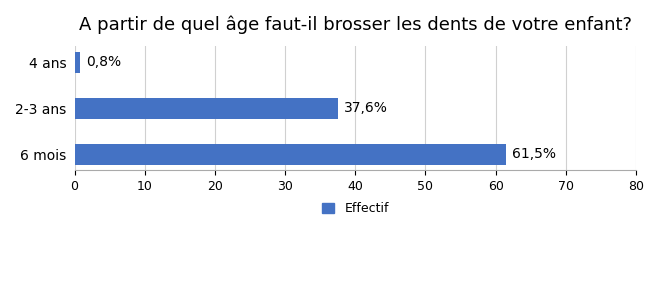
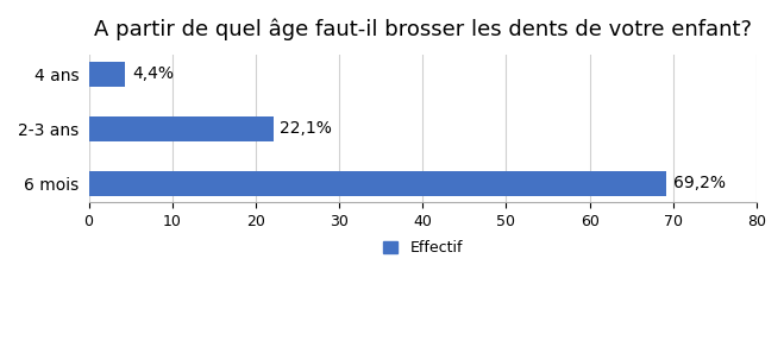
4 ans: 0,8% -> 4,4%
2-3 ans: 37,6% -> 22,1%
6 mois: 61,5% -> 69,2%
